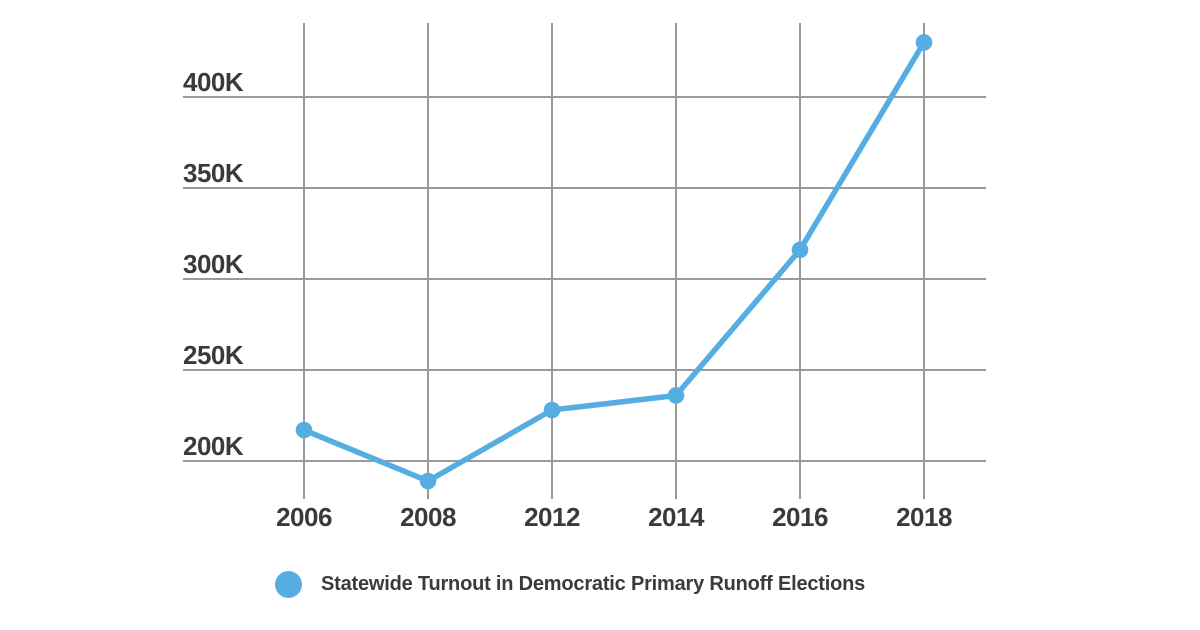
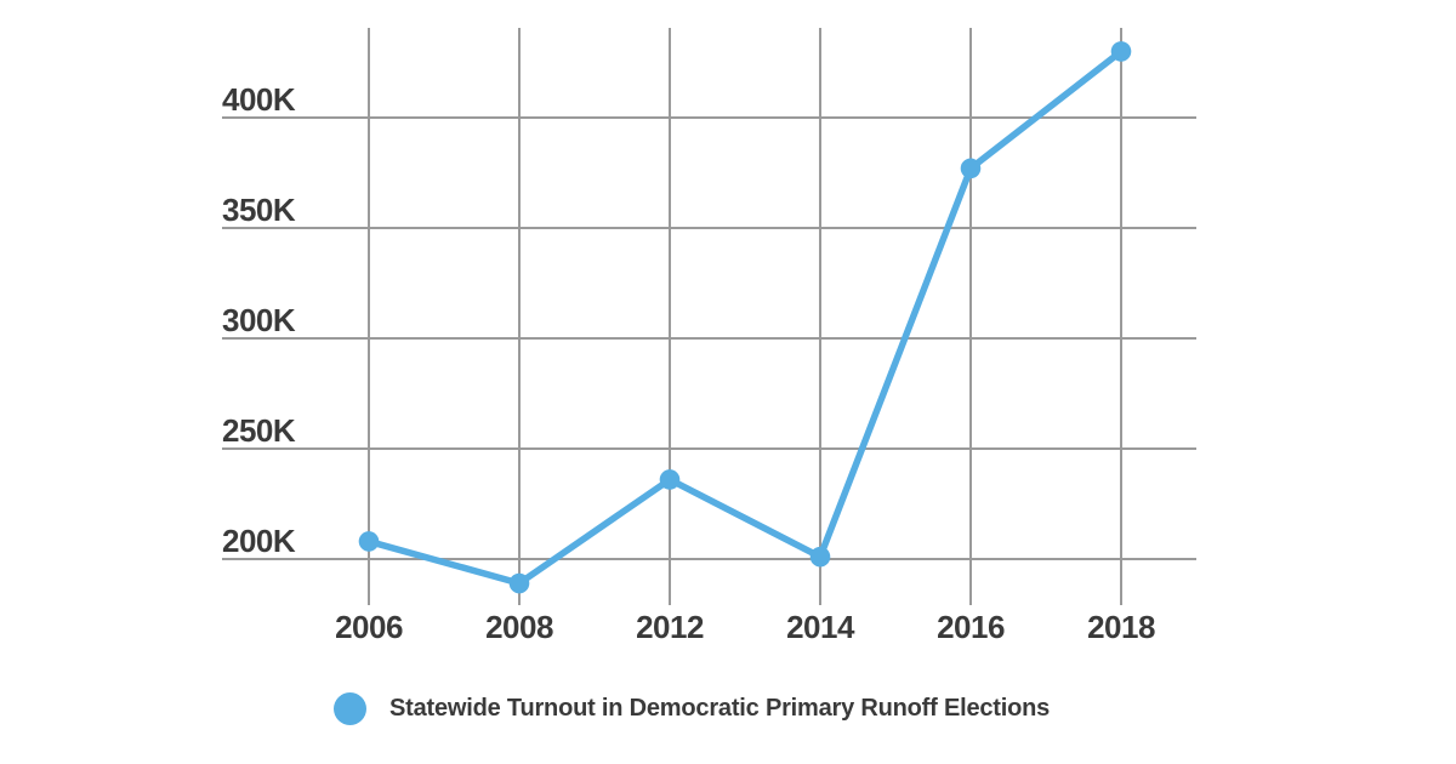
2006: 217K -> 208K
2012: 228K -> 236K
2014: 236K -> 201K
2016: 316K -> 377K
